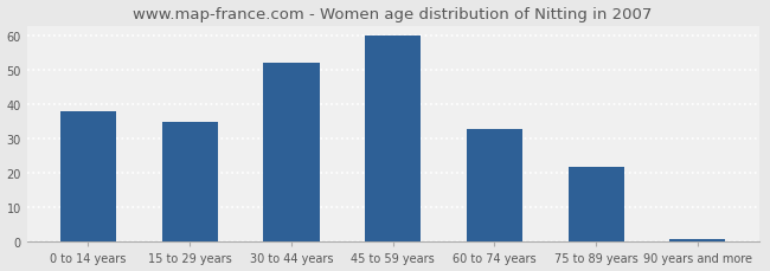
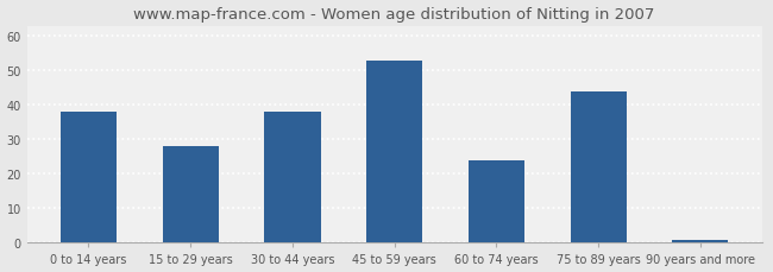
15 to 29 years: 35 -> 28
30 to 44 years: 52 -> 38
45 to 59 years: 60 -> 53
60 to 74 years: 33 -> 24
75 to 89 years: 22 -> 44
